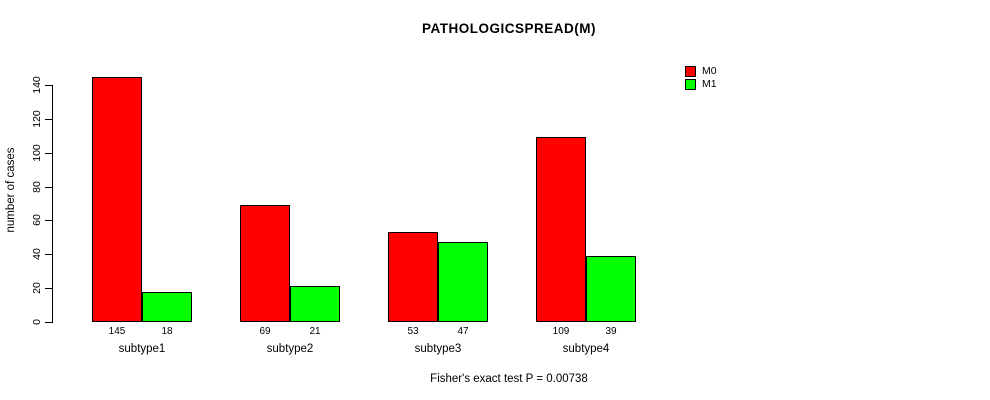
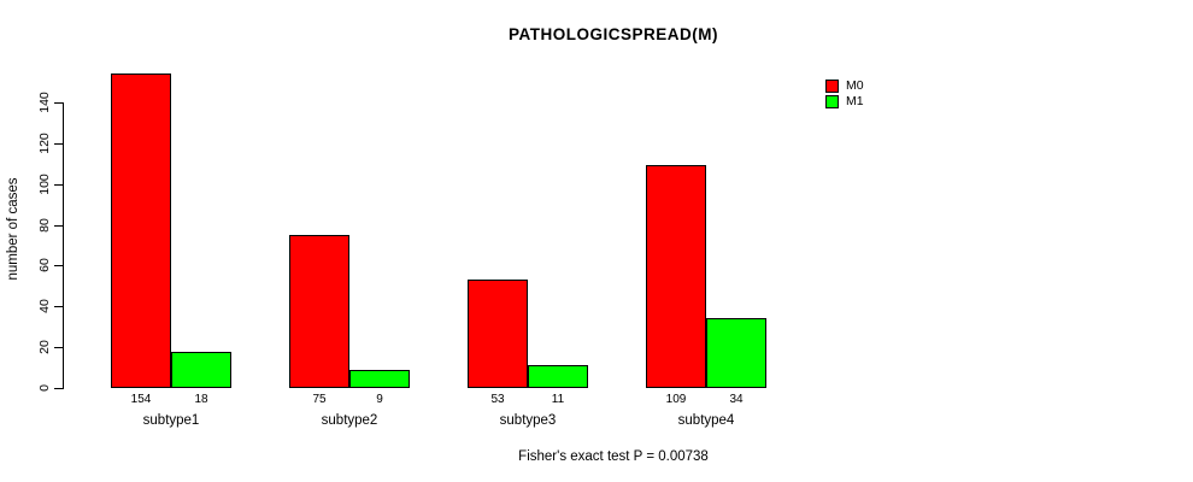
M0/subtype1: 145 -> 154
M0/subtype2: 69 -> 75
M1/subtype2: 21 -> 9
M1/subtype3: 47 -> 11
M1/subtype4: 39 -> 34
